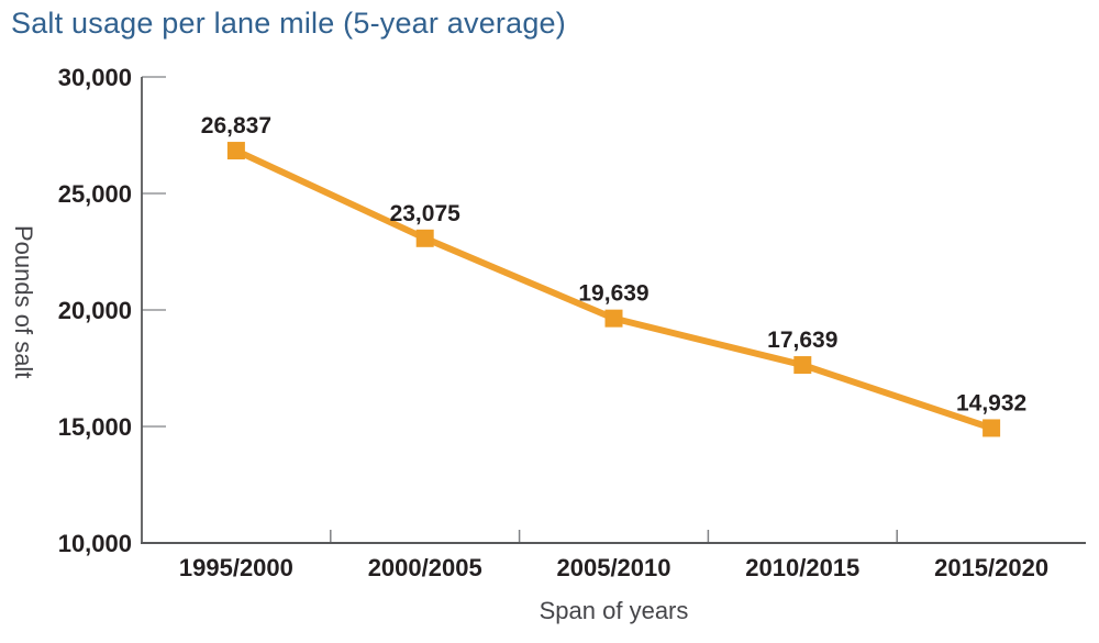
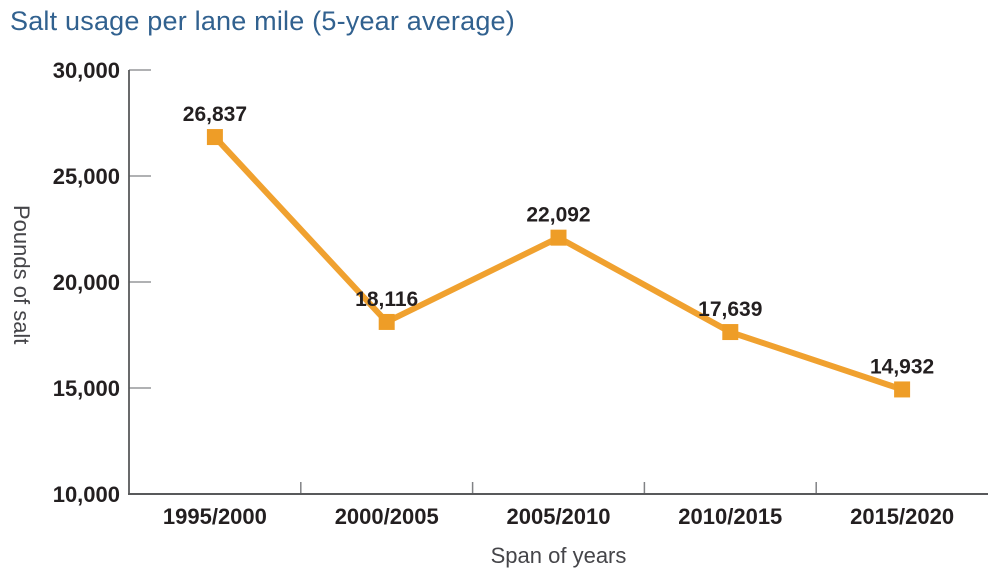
2000/2005: 23,075 -> 18,116
2005/2010: 19,639 -> 22,092
